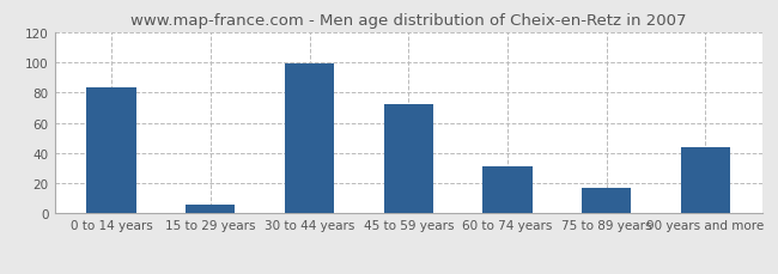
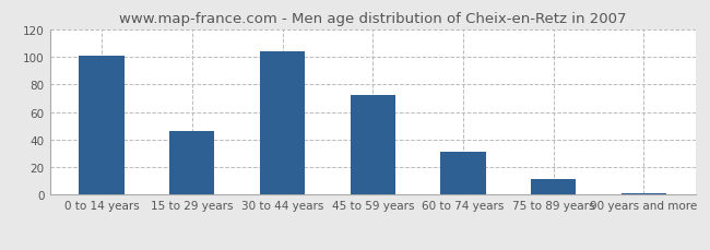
0 to 14 years: 83 -> 101
15 to 29 years: 6 -> 46
30 to 44 years: 99 -> 104
75 to 89 years: 17 -> 11
90 years and more: 44 -> 1
